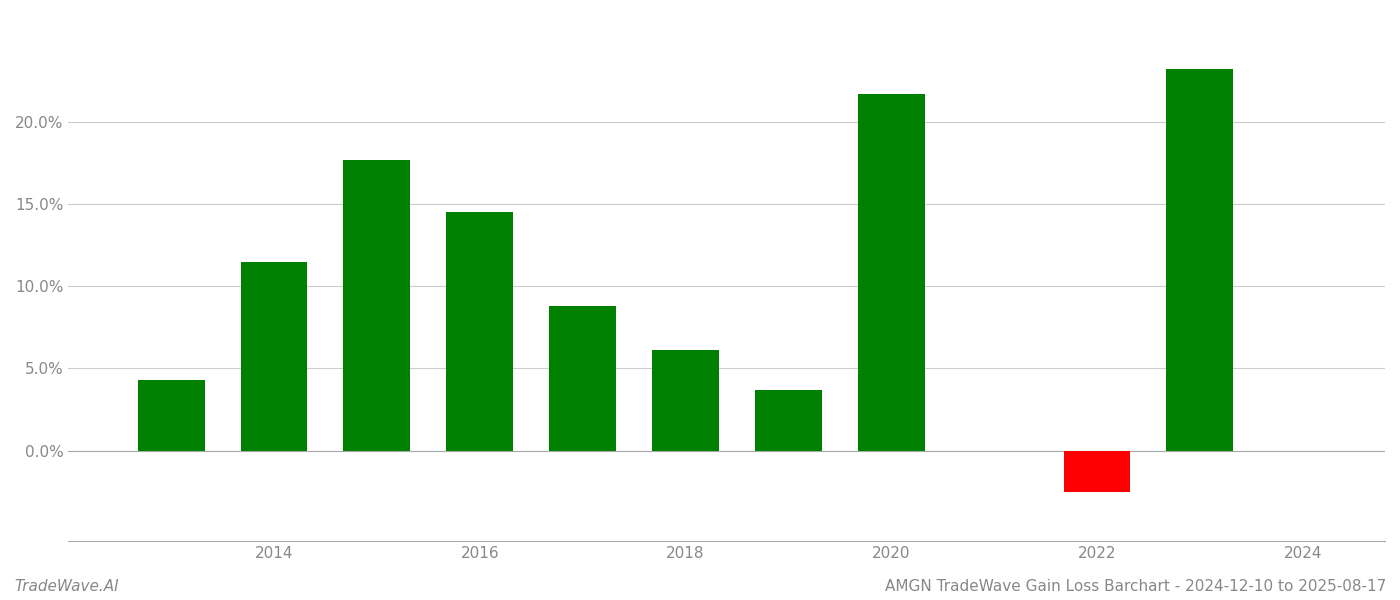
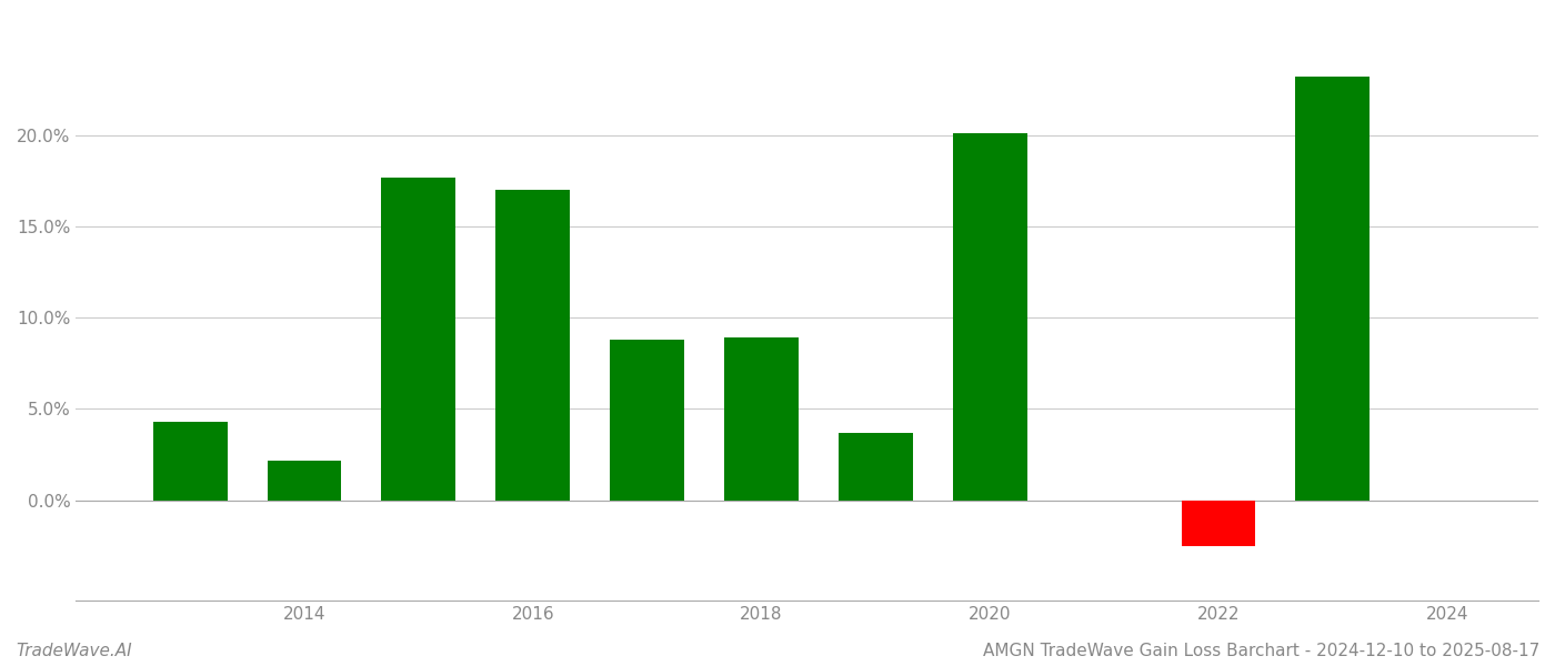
2014: 11.5% -> 2.2%
2016: 14.5% -> 17.0%
2018: 6.1% -> 8.9%
2020: 21.7% -> 20.1%
